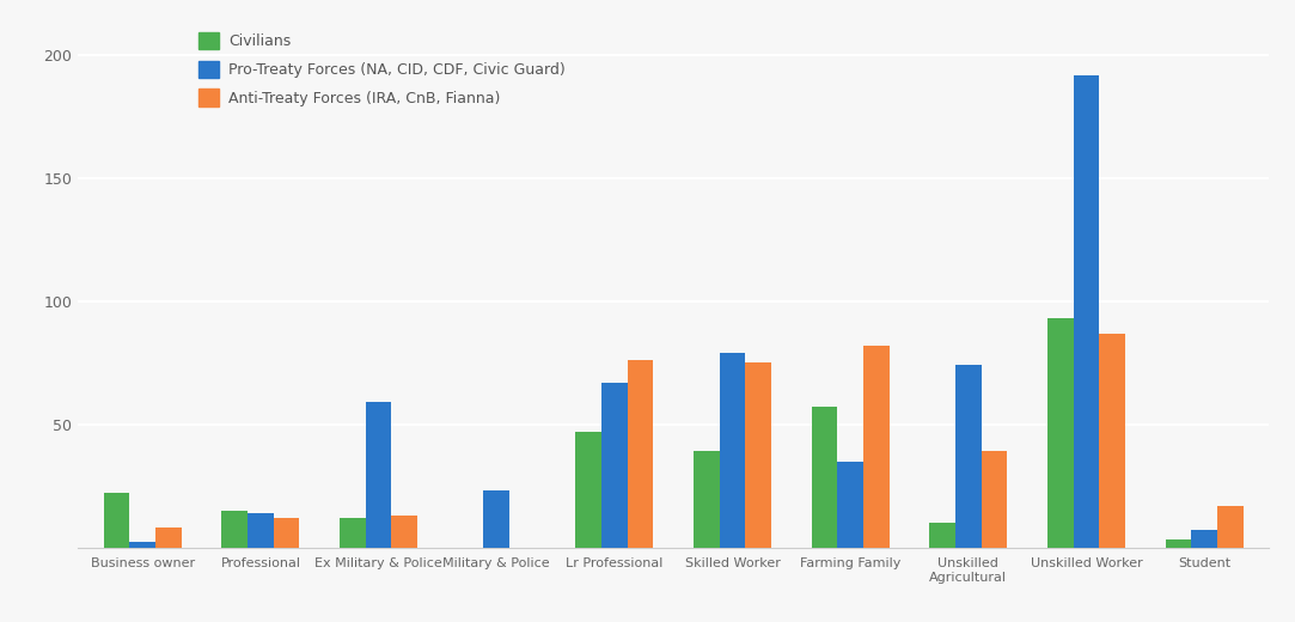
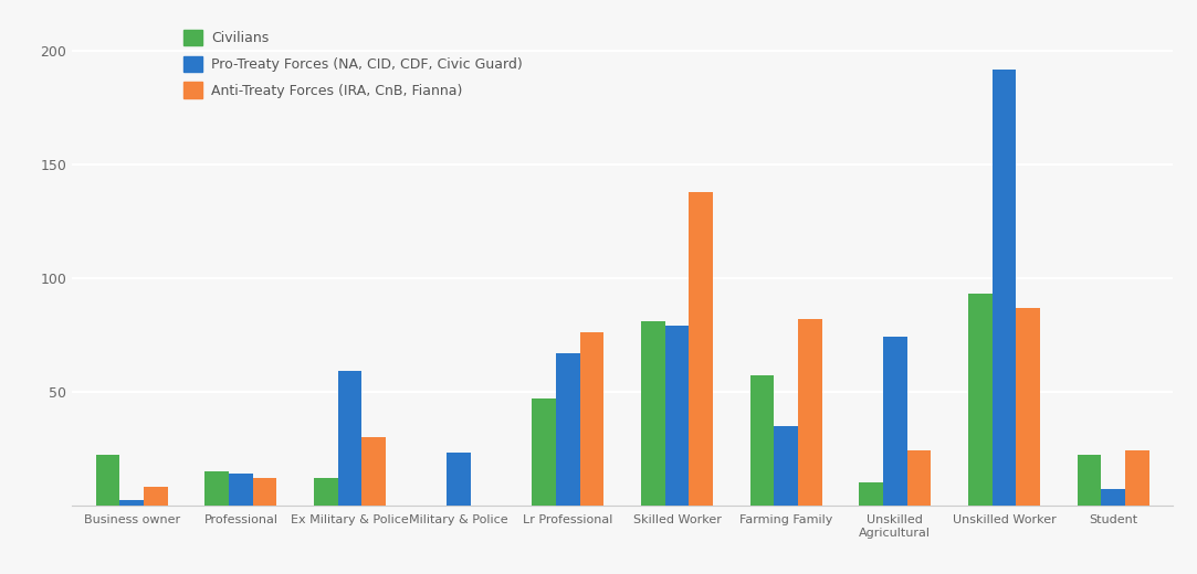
Anti-Treaty Forces (IRA, CnB, Fianna)/Ex Military & Police: 13 -> 30
Civilians/Skilled Worker: 39 -> 81
Anti-Treaty Forces (IRA, CnB, Fianna)/Skilled Worker: 75 -> 138
Anti-Treaty Forces (IRA, CnB, Fianna)/Unskilled Agricultural: 39 -> 24
Civilians/Student: 3 -> 22
Anti-Treaty Forces (IRA, CnB, Fianna)/Student: 17 -> 24
